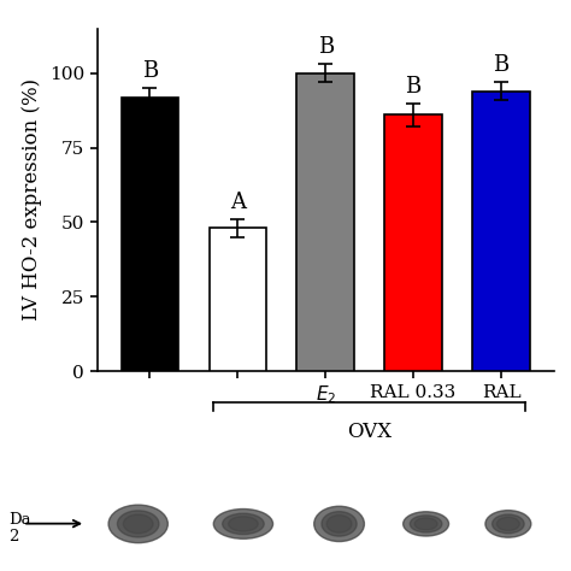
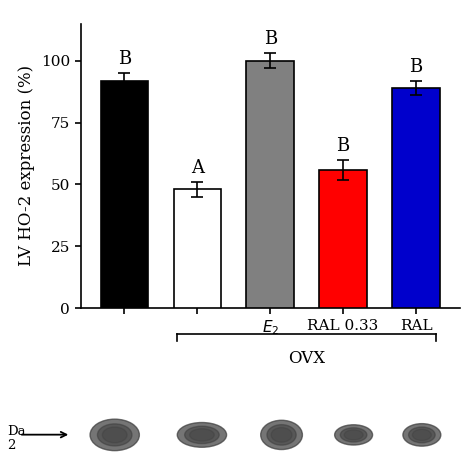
RAL 0.33: 86 -> 56
RAL: 94 -> 89
